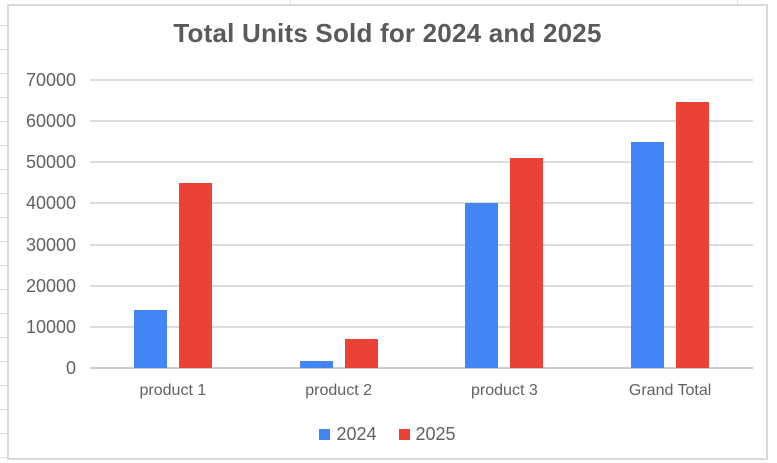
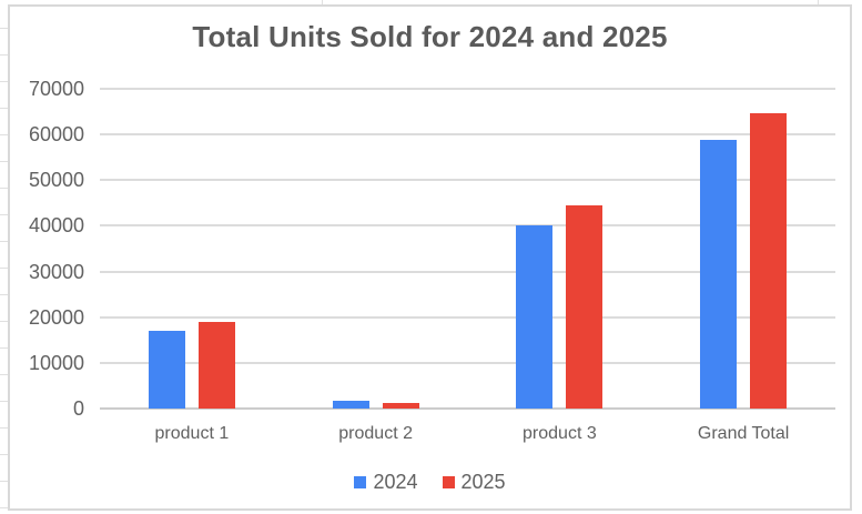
2024/product 1: 14000 -> 17000
2025/product 1: 45000 -> 19000
2025/product 2: 7000 -> 1000
2025/product 3: 51000 -> 44000
2024/Grand Total: 55000 -> 59000
